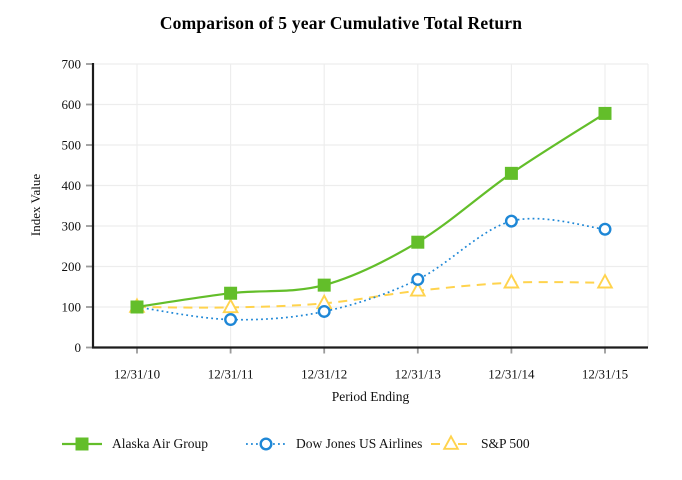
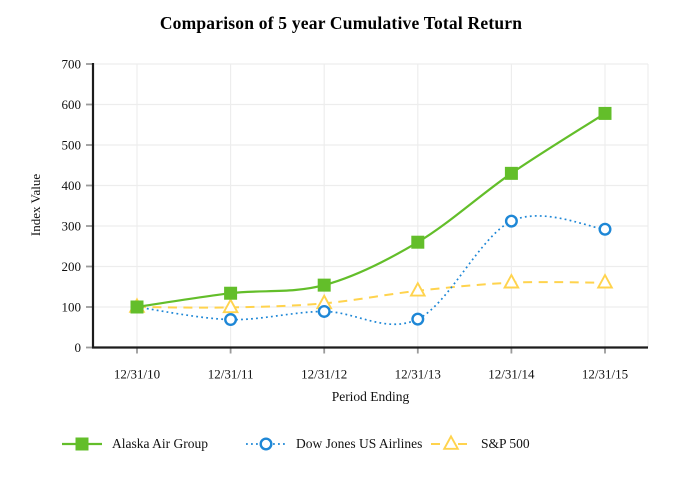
Dow Jones US Airlines/12/31/13: 170 -> 70
